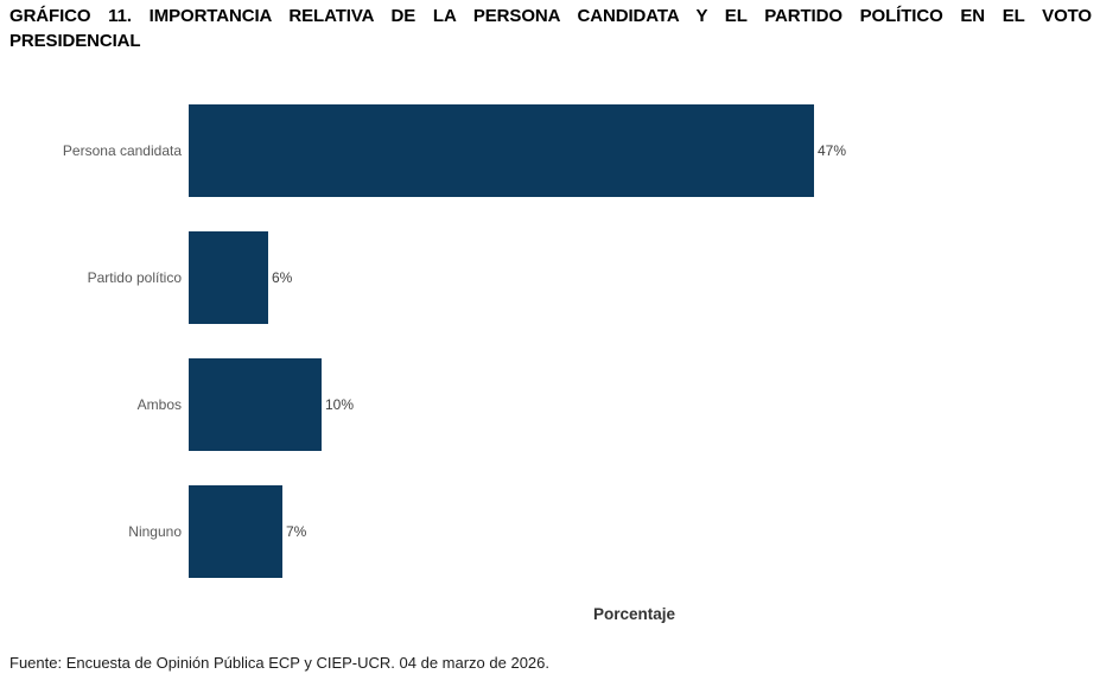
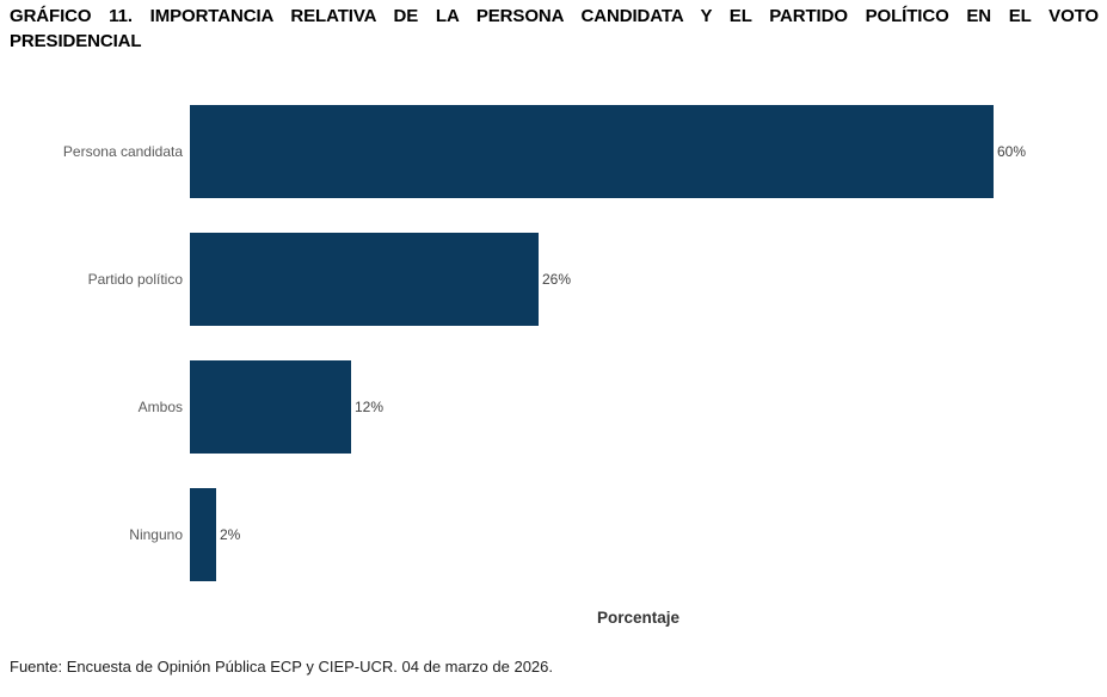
Persona candidata: 47% -> 60%
Partido político: 6% -> 26%
Ambos: 10% -> 12%
Ninguno: 7% -> 2%
